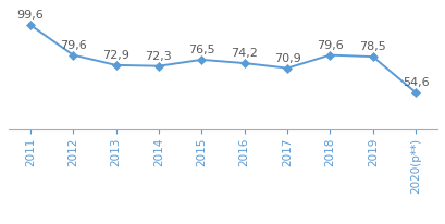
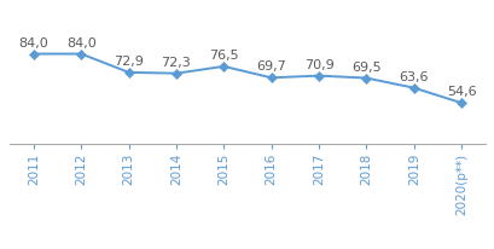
2011: 99,6 -> 84,0
2012: 79,6 -> 84,0
2016: 74,2 -> 69,7
2018: 79,6 -> 69,5
2019: 78,5 -> 63,6
